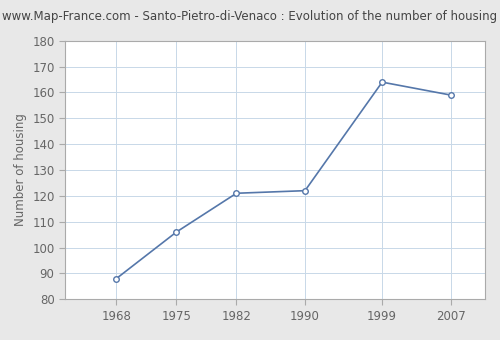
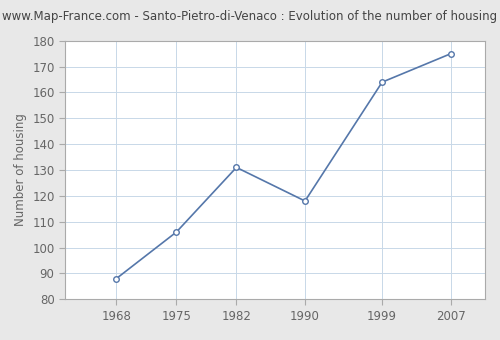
1982: 121 -> 131
1990: 122 -> 118
2007: 159 -> 175
